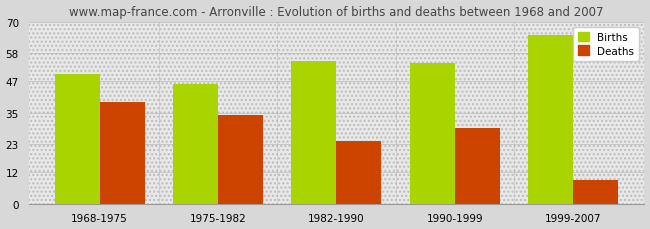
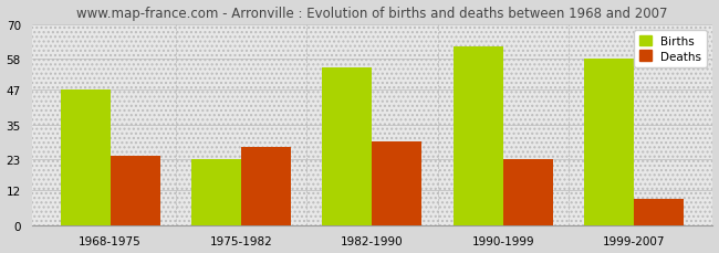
Births/1968-1975: 50 -> 47
Deaths/1968-1975: 39 -> 24
Births/1975-1982: 46 -> 23
Deaths/1975-1982: 34 -> 27
Deaths/1982-1990: 24 -> 29
Births/1990-1999: 54 -> 62
Deaths/1990-1999: 29 -> 23
Births/1999-2007: 65 -> 58
